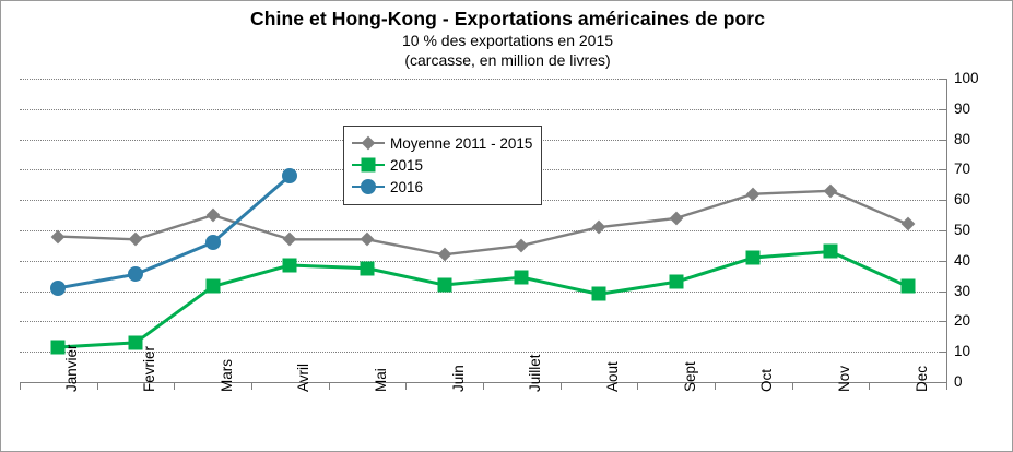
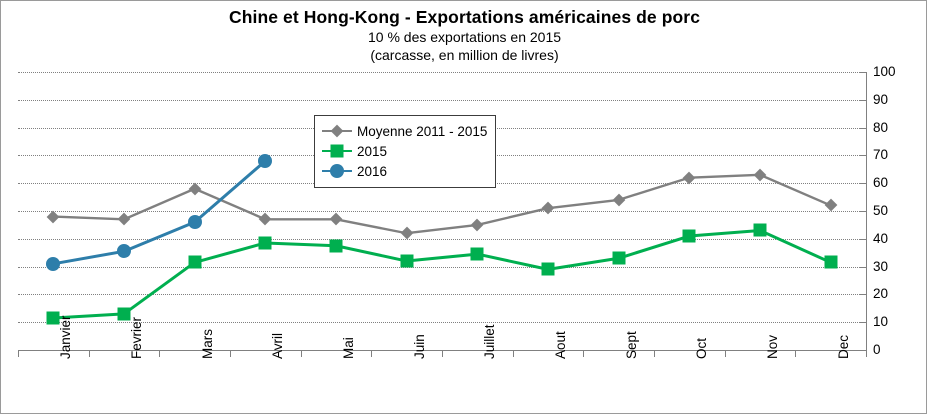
Moyenne 2011 - 2015/Mars: 55 -> 58
